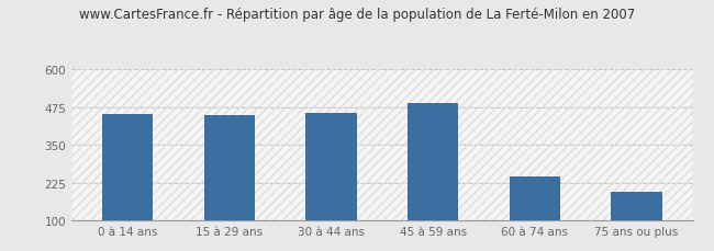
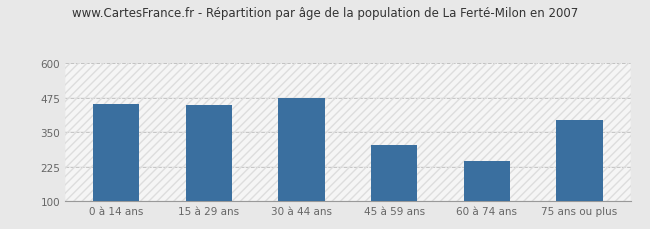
30 à 44 ans: 455 -> 475
45 à 59 ans: 490 -> 305
75 ans ou plus: 195 -> 395
